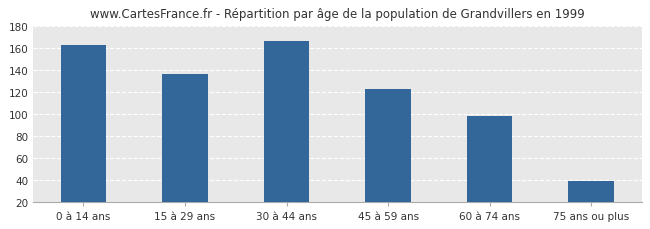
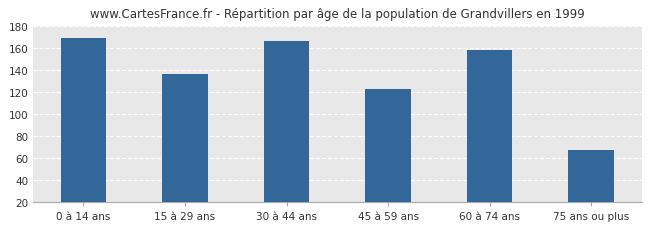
0 à 14 ans: 162 -> 169
60 à 74 ans: 98 -> 158
75 ans ou plus: 39 -> 67
